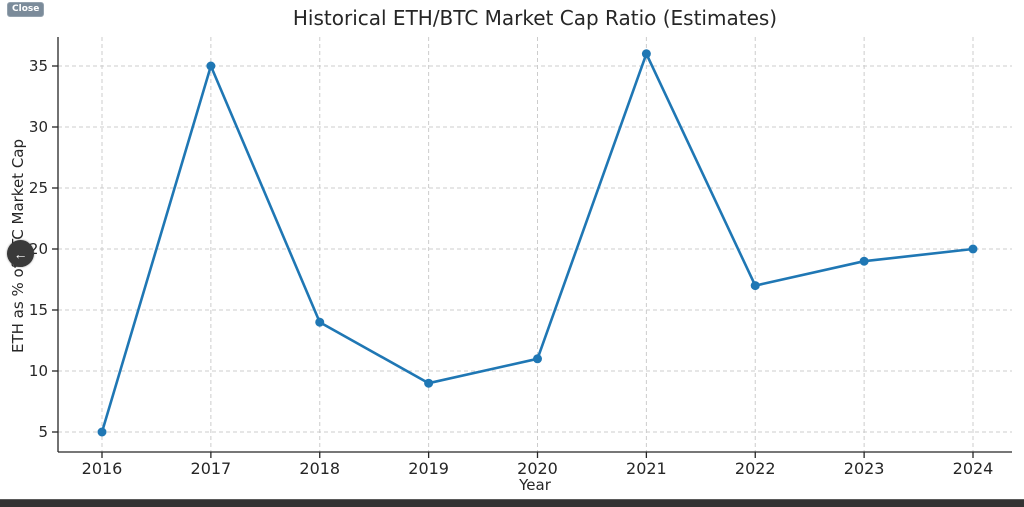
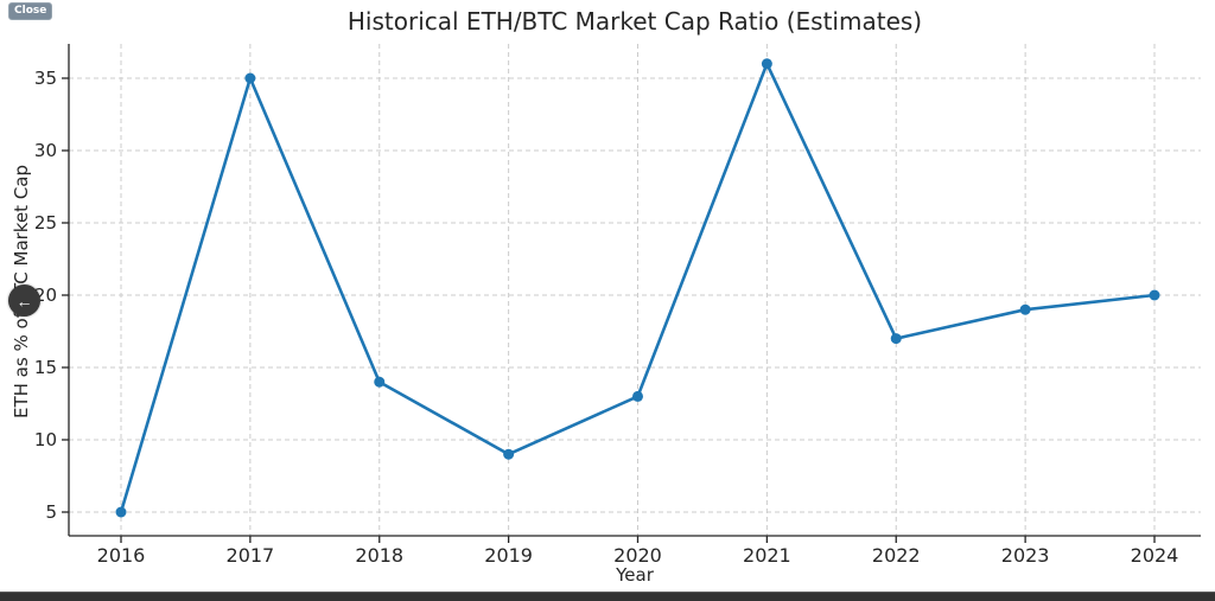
2020: 11 -> 13
